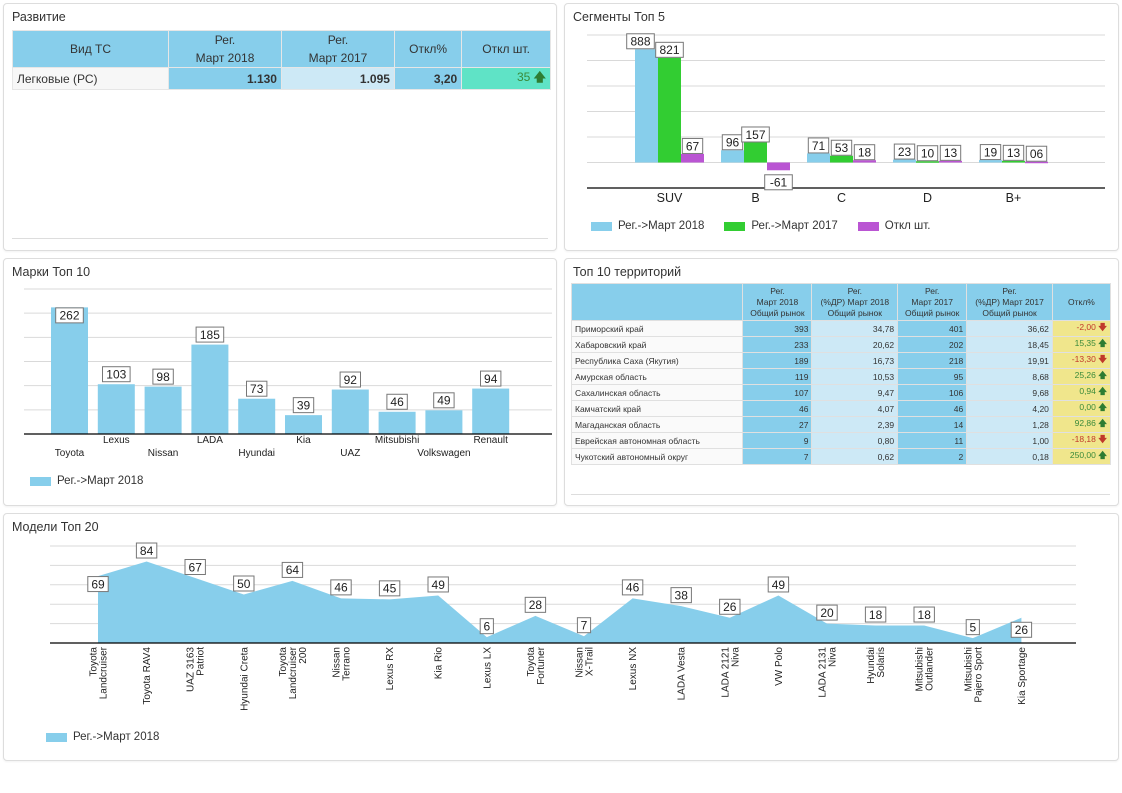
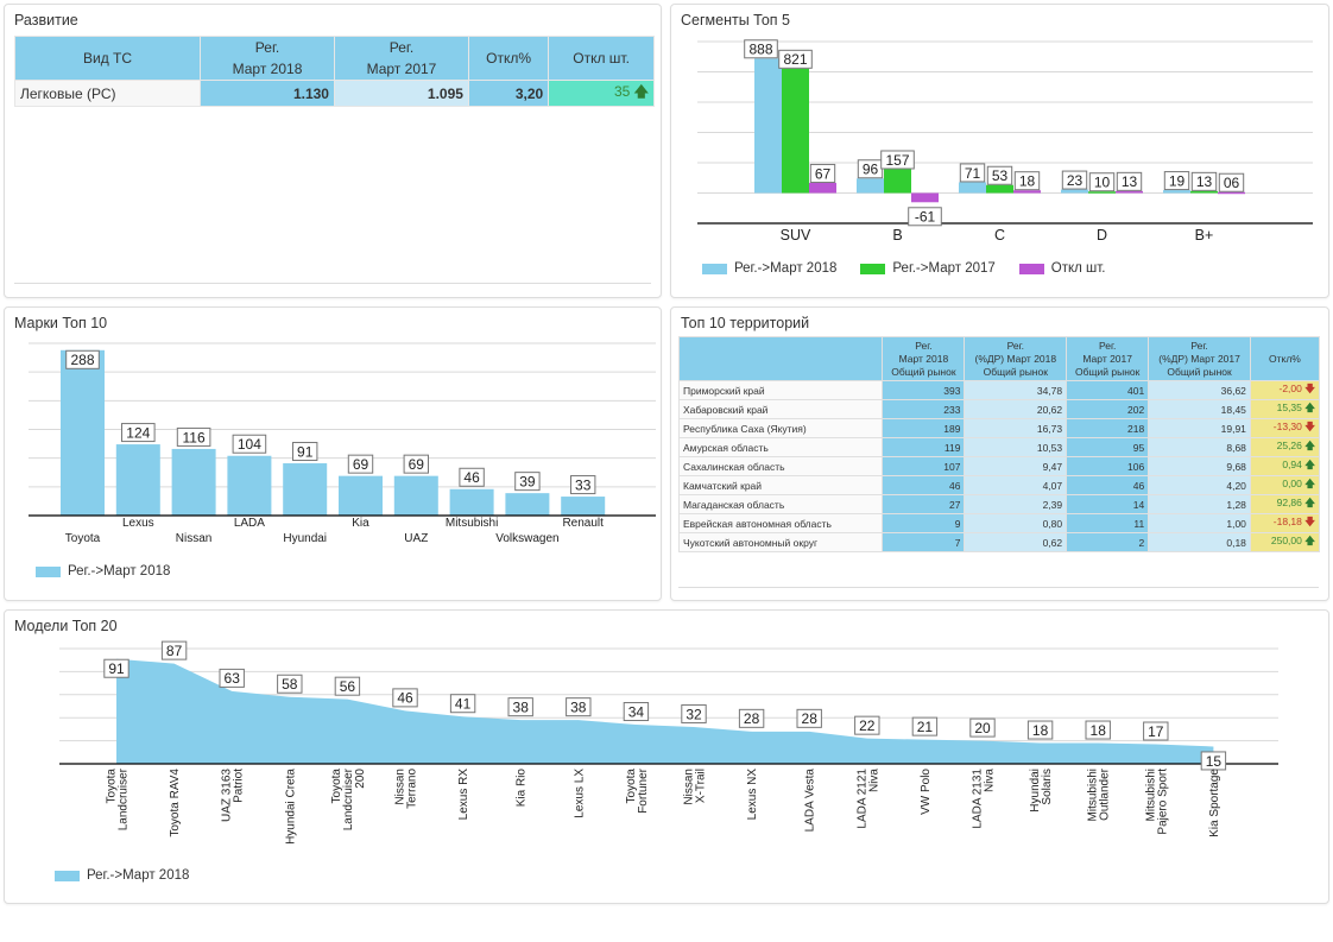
Марки Топ 10/Toyota: 262 -> 288
Марки Топ 10/Lexus: 103 -> 124
Марки Топ 10/Nissan: 98 -> 116
Марки Топ 10/LADA: 185 -> 104
Марки Топ 10/Hyundai: 73 -> 91
Марки Топ 10/Kia: 39 -> 69
Марки Топ 10/UAZ: 92 -> 69
Марки Топ 10/Volkswagen: 49 -> 39
Марки Топ 10/Renault: 94 -> 33
Модели Топ 20/Toyota Landcruiser: 69 -> 91
Модели Топ 20/Toyota RAV4: 84 -> 87
Модели Топ 20/UAZ 3163 Patriot: 67 -> 63
Модели Топ 20/Hyundai Creta: 50 -> 58
Модели Топ 20/Toyota Landcruiser 200: 64 -> 56
Модели Топ 20/Lexus RX: 45 -> 41
Модели Топ 20/Kia Rio: 49 -> 38
Модели Топ 20/Lexus LX: 6 -> 38
Модели Топ 20/Toyota Fortuner: 28 -> 34
Модели Топ 20/Nissan X-Trail: 7 -> 32
Модели Топ 20/Lexus NX: 46 -> 28
Модели Топ 20/LADA Vesta: 38 -> 28
Модели Топ 20/LADA 2121 Niva: 26 -> 22
Модели Топ 20/VW Polo: 49 -> 21
Модели Топ 20/Mitsubishi Pajero Sport: 5 -> 17
Модели Топ 20/Kia Sportage: 26 -> 15
